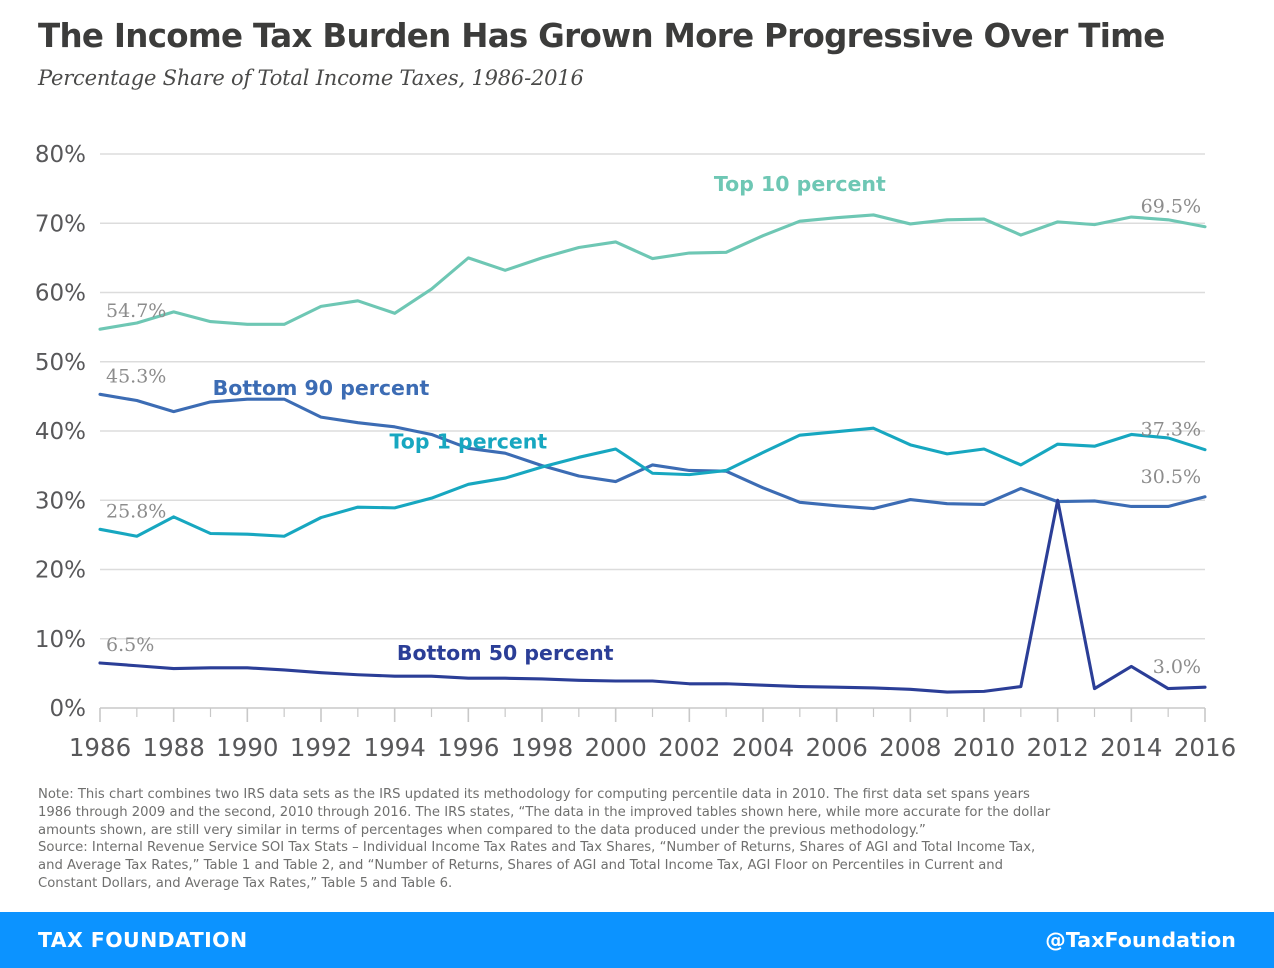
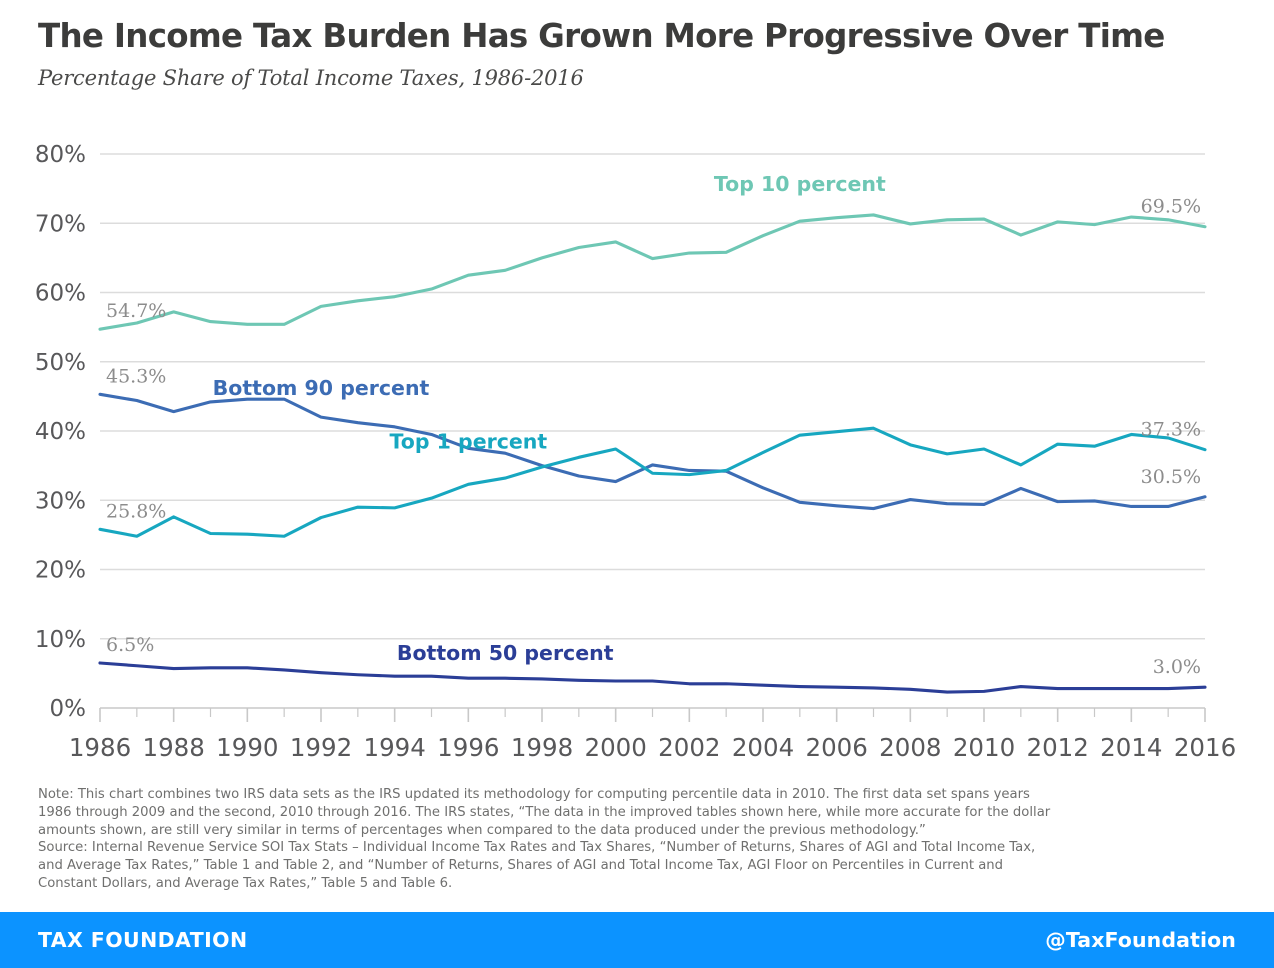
Top 10 percent/1994: 57% -> 59%
Top 10 percent/1996: 65% -> 62%
Bottom 50 percent/2012: 30% -> 3%
Bottom 50 percent/2014: 6% -> 3%
